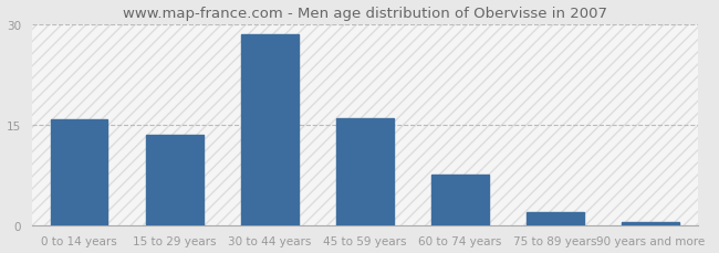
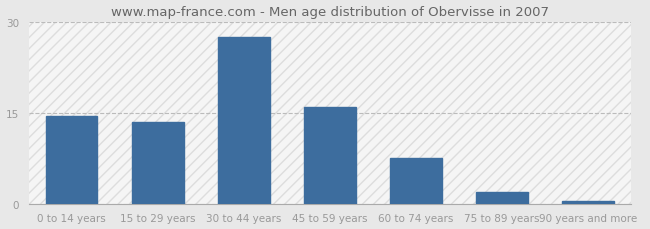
0 to 14 years: 15.8 -> 14.5
30 to 44 years: 28.4 -> 27.5
